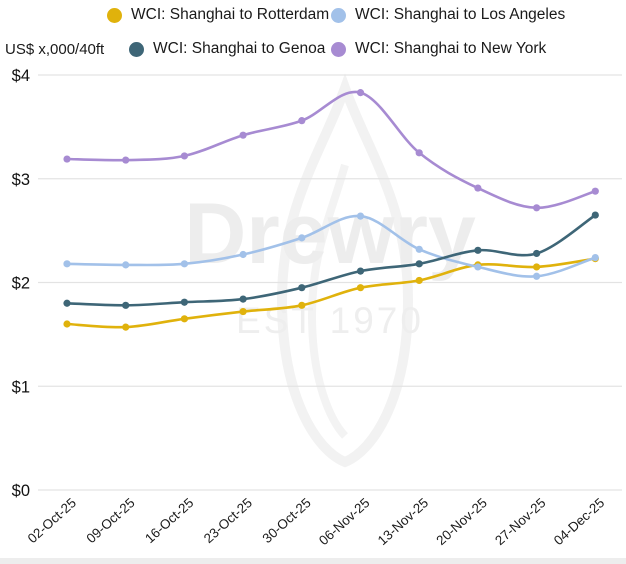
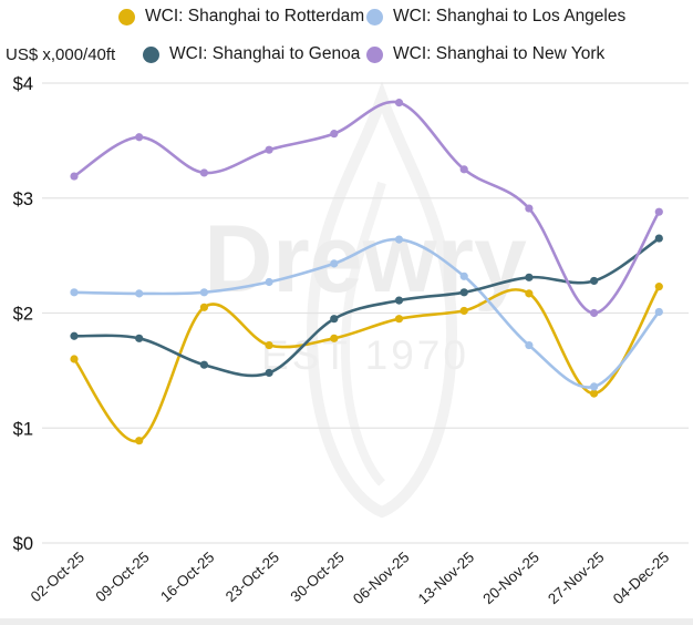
WCI: Shanghai to Rotterdam/09-Oct-25: $1.57 -> $0.89
WCI: Shanghai to New York/09-Oct-25: $3.18 -> $3.53
WCI: Shanghai to Rotterdam/16-Oct-25: $1.65 -> $2.05
WCI: Shanghai to Genoa/16-Oct-25: $1.81 -> $1.55
WCI: Shanghai to Genoa/23-Oct-25: $1.84 -> $1.48
WCI: Shanghai to Los Angeles/20-Nov-25: $2.15 -> $1.72
WCI: Shanghai to Rotterdam/27-Nov-25: $2.15 -> $1.30
WCI: Shanghai to Los Angeles/27-Nov-25: $2.06 -> $1.36
WCI: Shanghai to New York/27-Nov-25: $2.72 -> $2.00
WCI: Shanghai to Los Angeles/04-Dec-25: $2.24 -> $2.01
